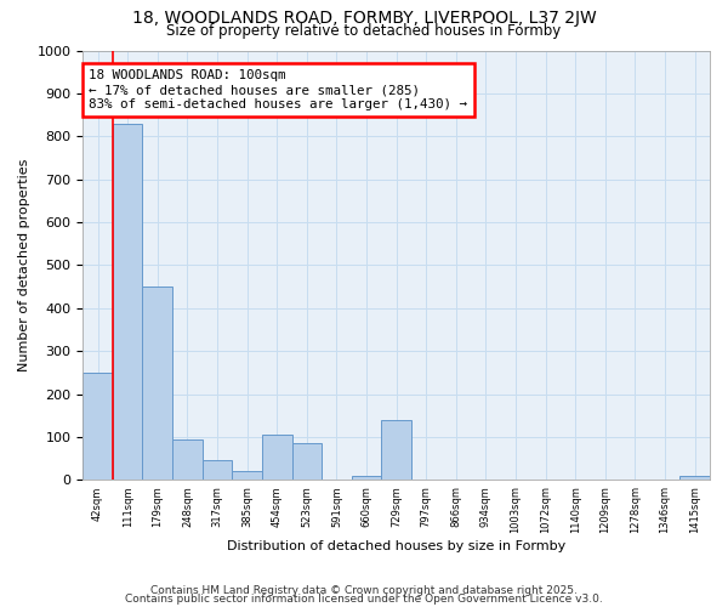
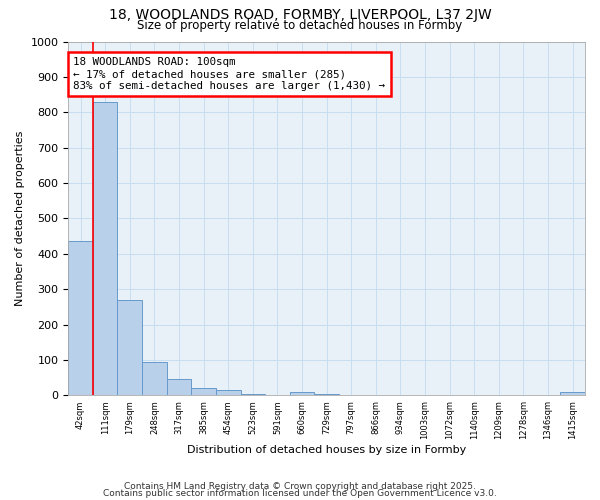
42sqm: 250 -> 435
179sqm: 450 -> 270
454sqm: 105 -> 15
523sqm: 85 -> 5
729sqm: 140 -> 5
